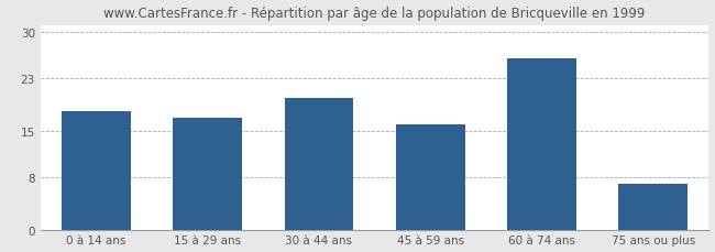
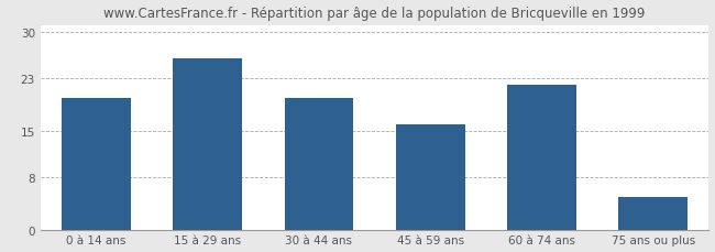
0 à 14 ans: 18 -> 20
15 à 29 ans: 17 -> 26
60 à 74 ans: 26 -> 22
75 ans ou plus: 7 -> 5
